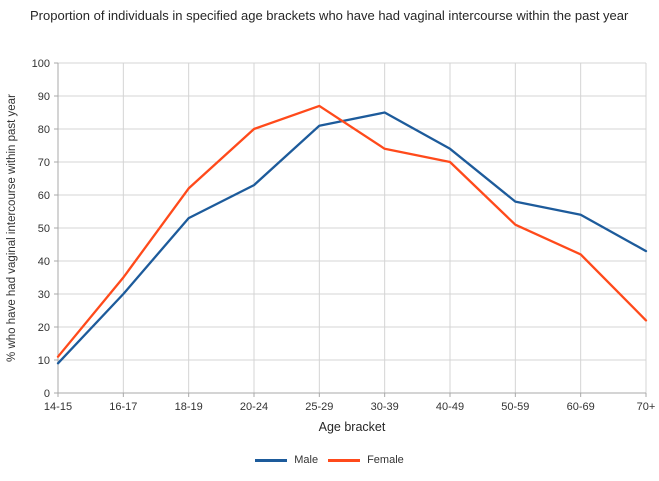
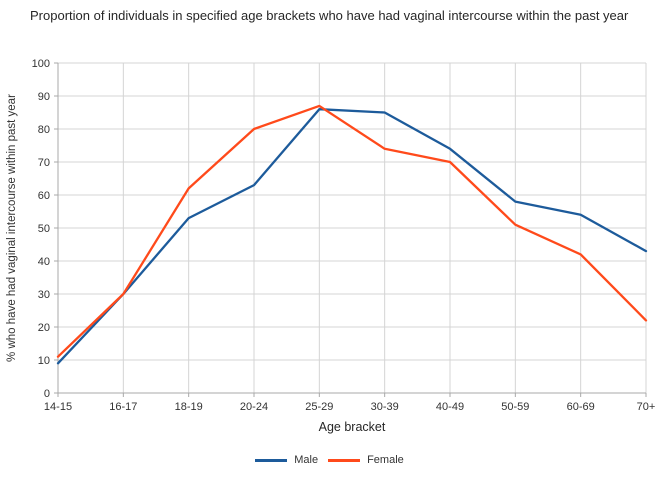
Female/16-17: 35 -> 30
Male/25-29: 81 -> 86
